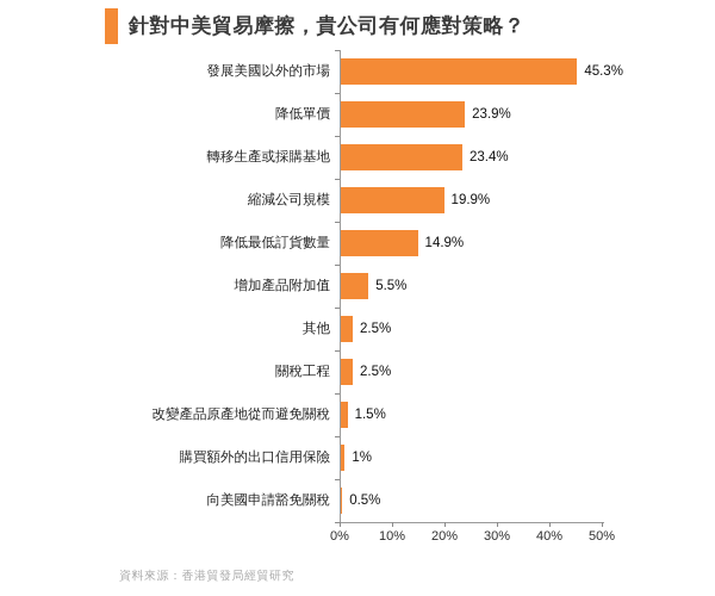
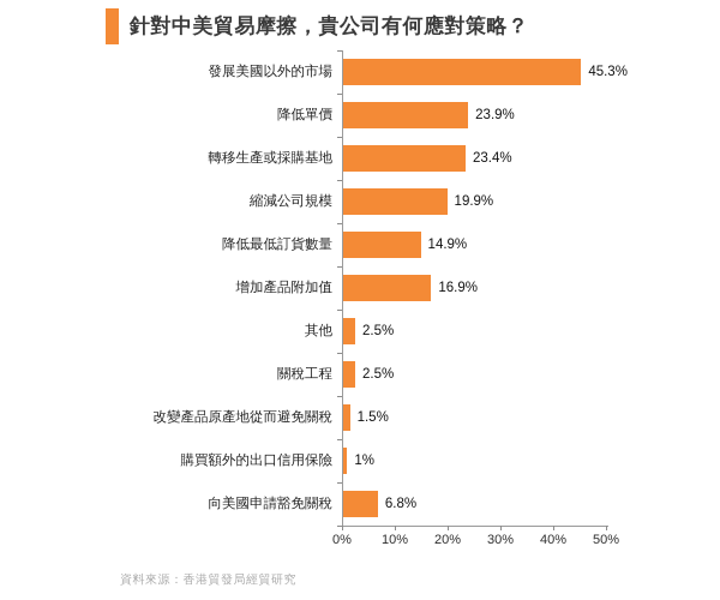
增加產品附加值: 5.5% -> 16.9%
向美國申請豁免關稅: 0.5% -> 6.8%
